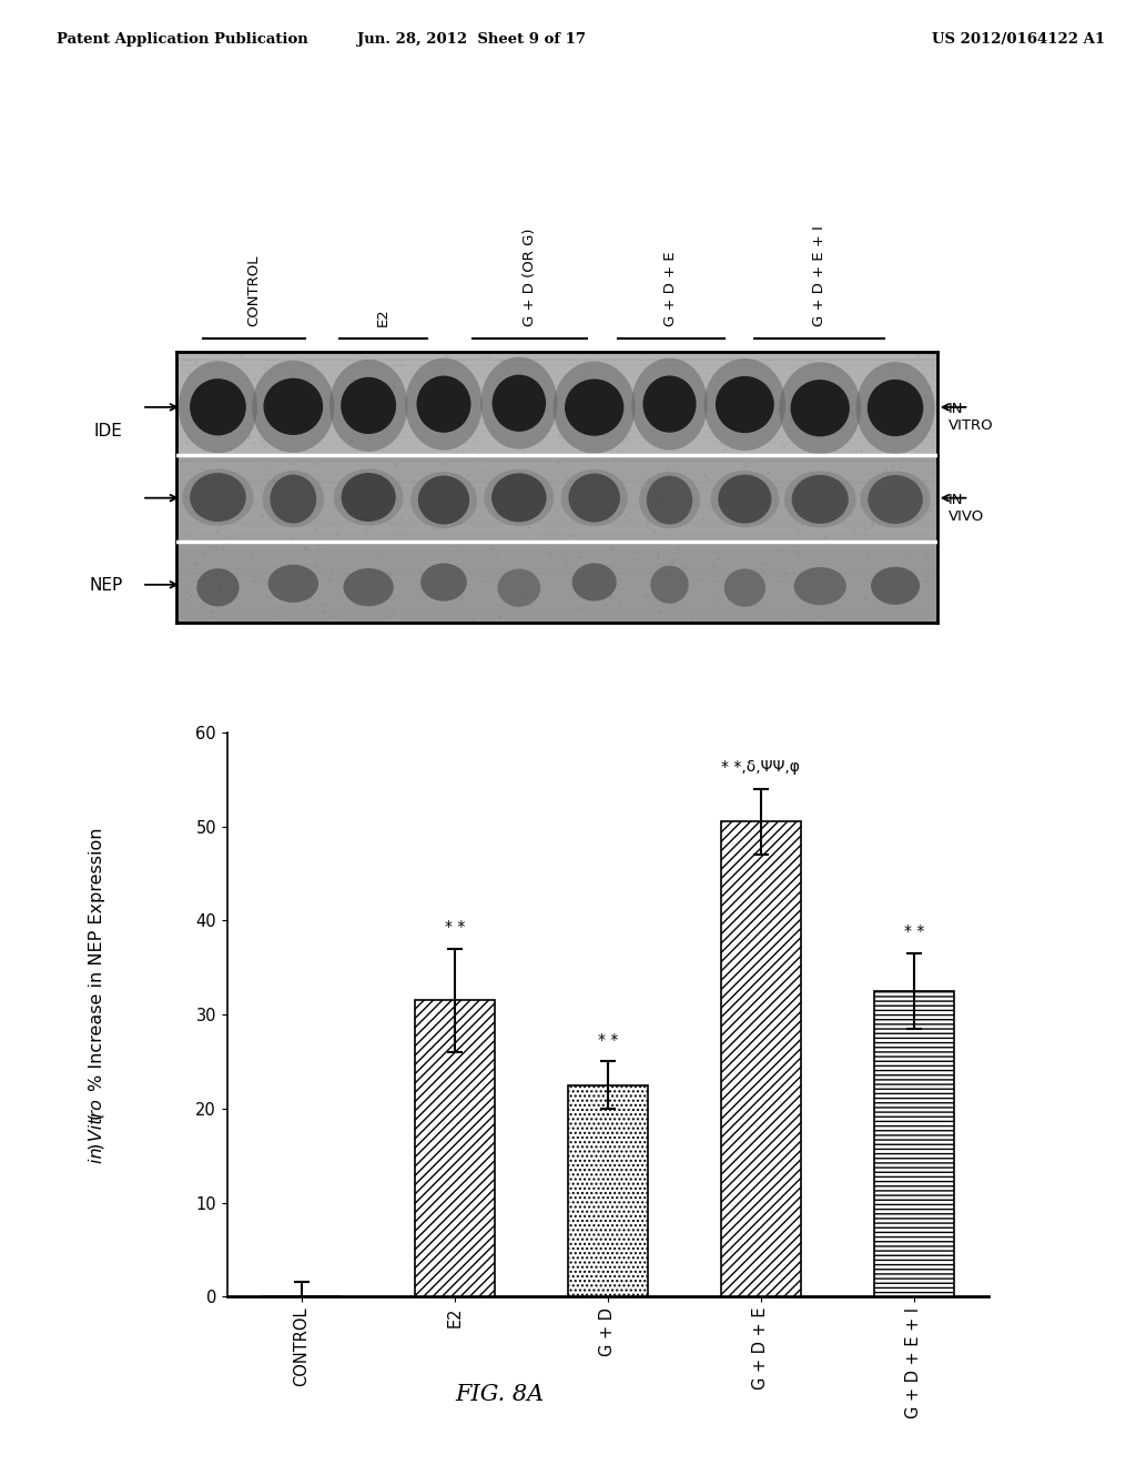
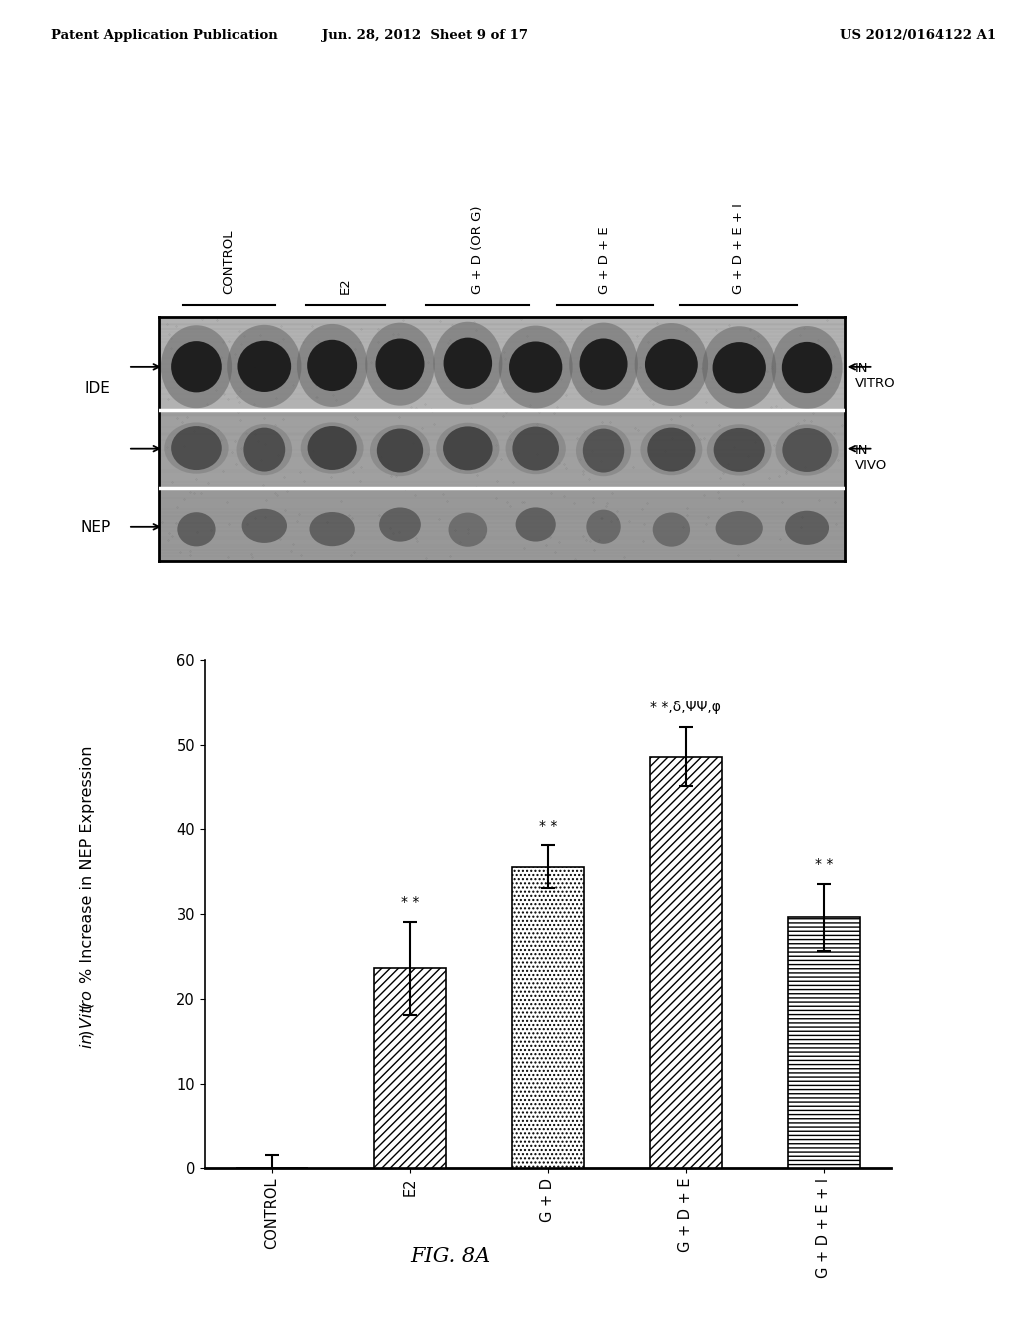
E2: 31.5 -> 23.6
G + D: 22.5 -> 35.6
G + D + E: 50.5 -> 48.6
G + D + E + I: 32.5 -> 29.6
